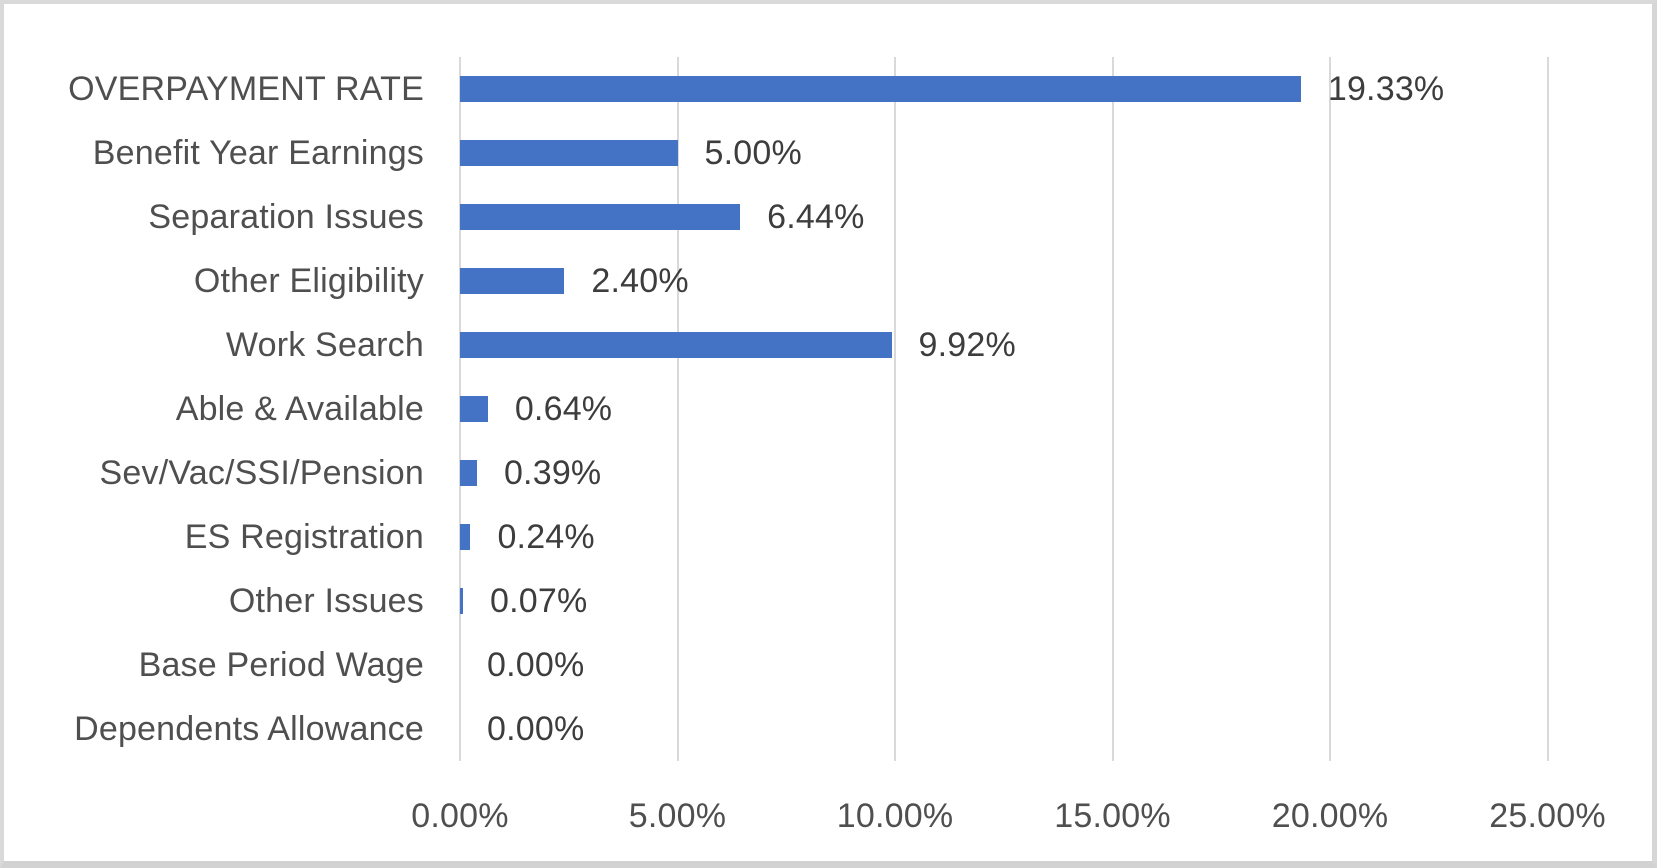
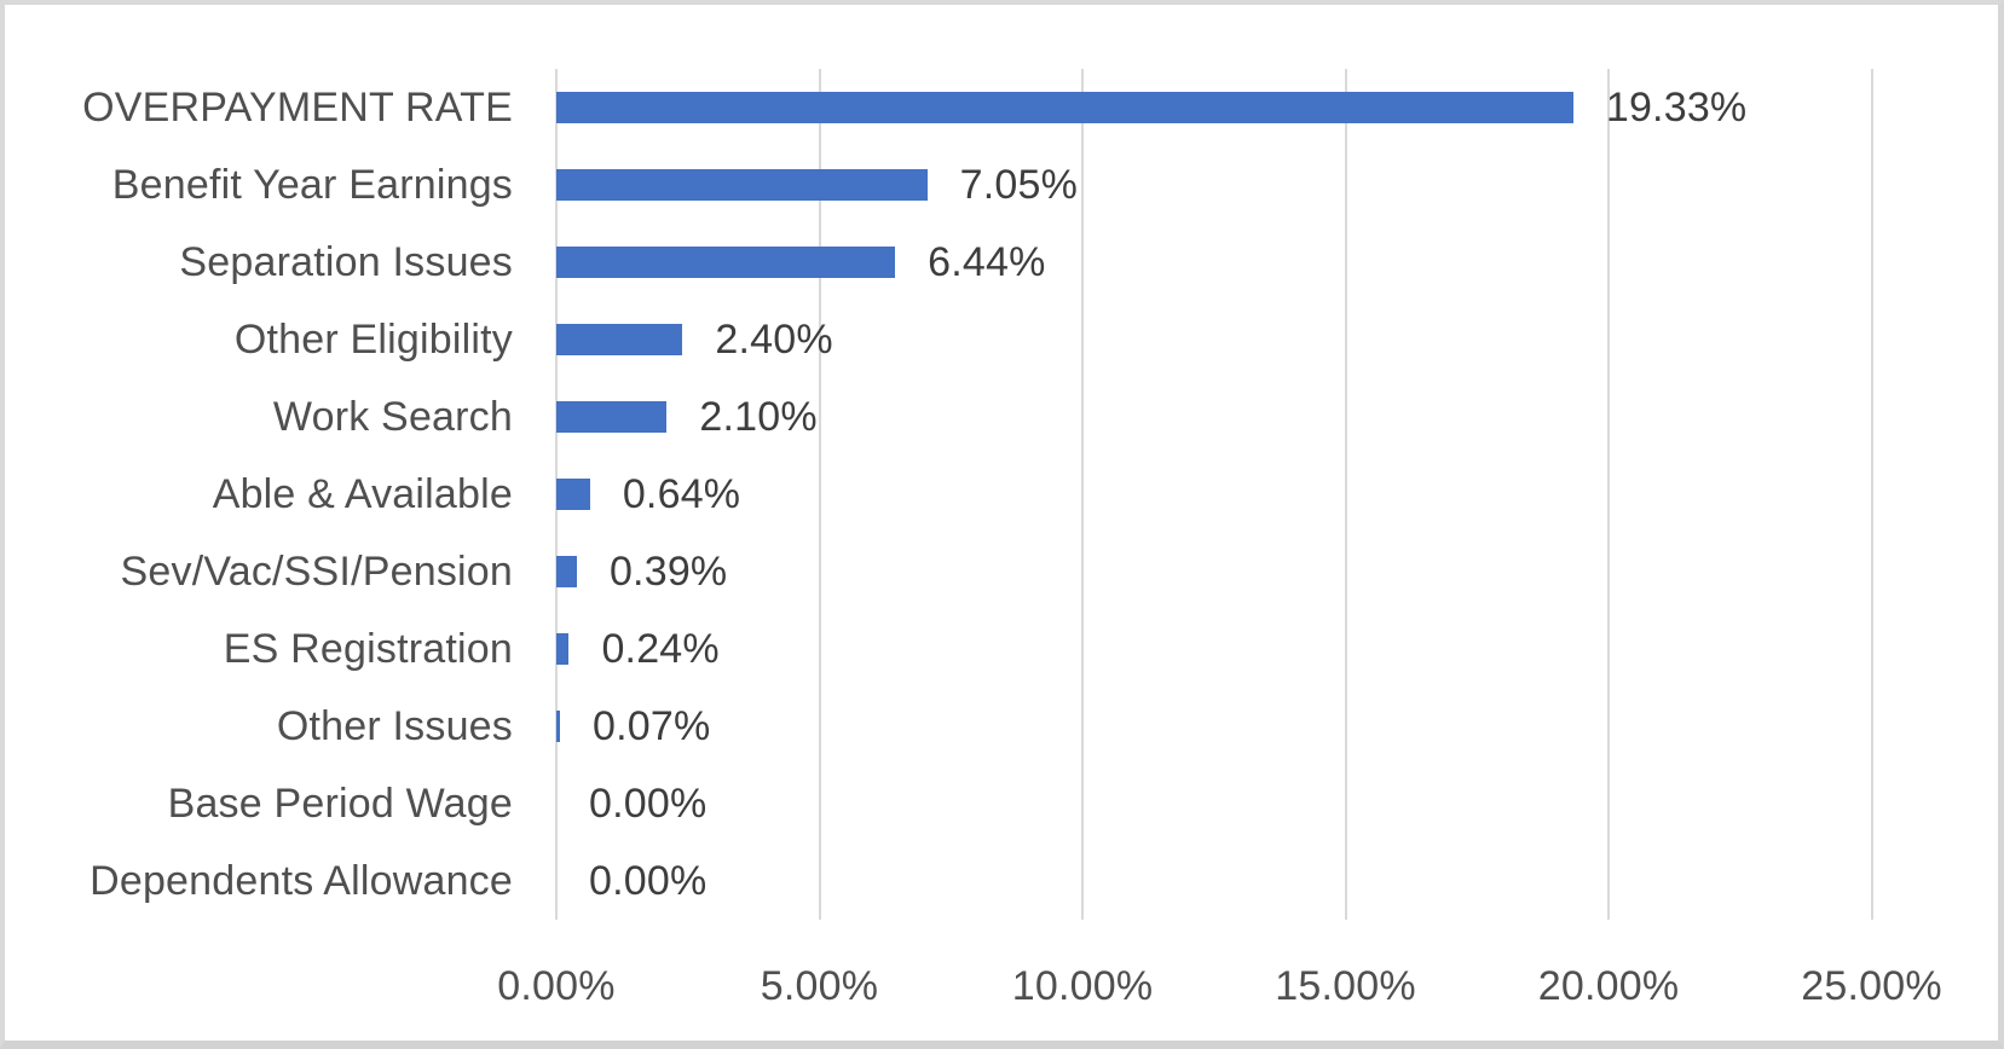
Benefit Year Earnings: 5.00% -> 7.05%
Work Search: 9.92% -> 2.10%
